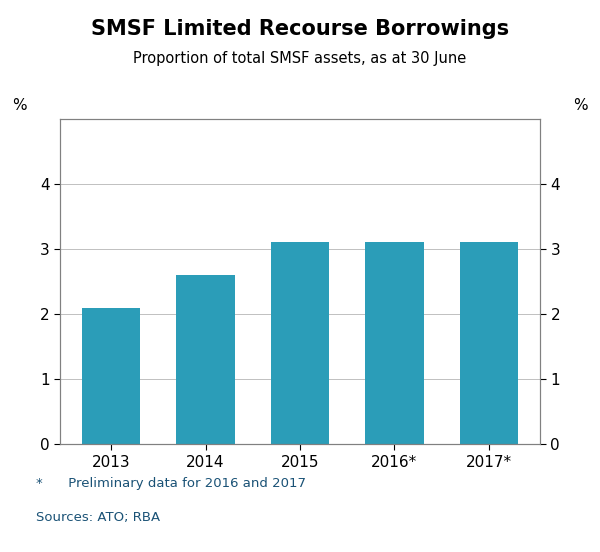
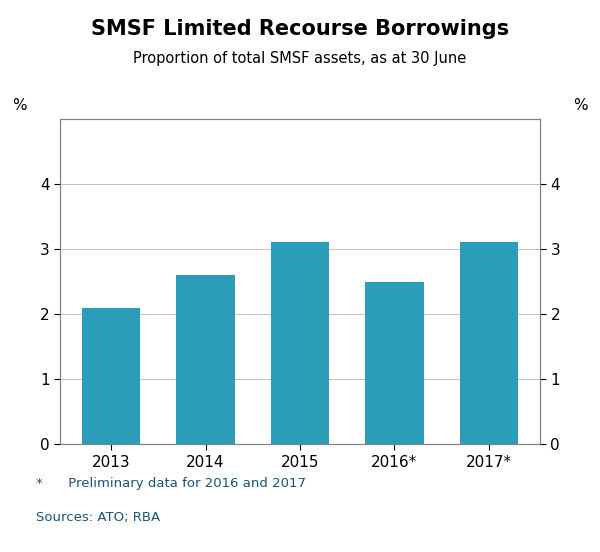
2016*: 3.1 -> 2.5
